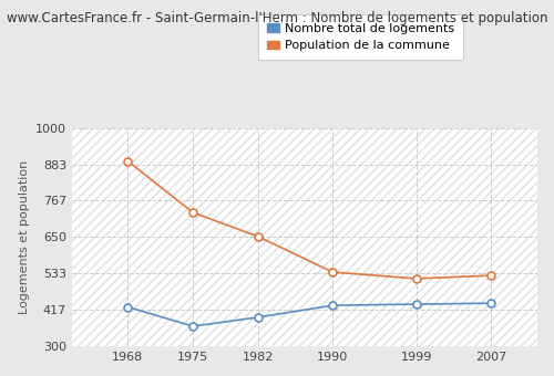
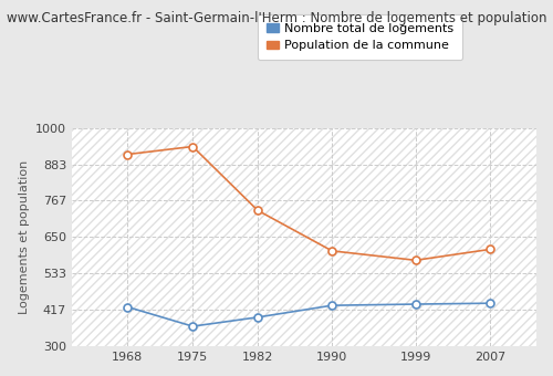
Population de la commune/1968: 893 -> 915
Population de la commune/1975: 728 -> 940
Population de la commune/1982: 651 -> 735
Population de la commune/1990: 537 -> 605
Population de la commune/1999: 516 -> 575
Population de la commune/2007: 526 -> 610
